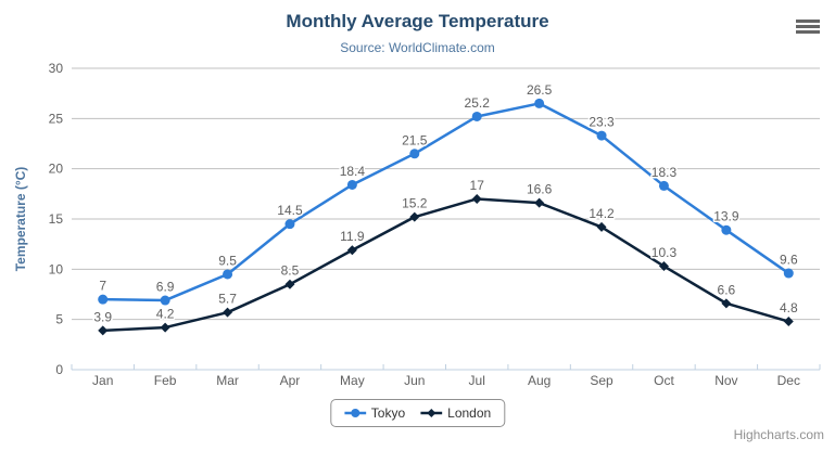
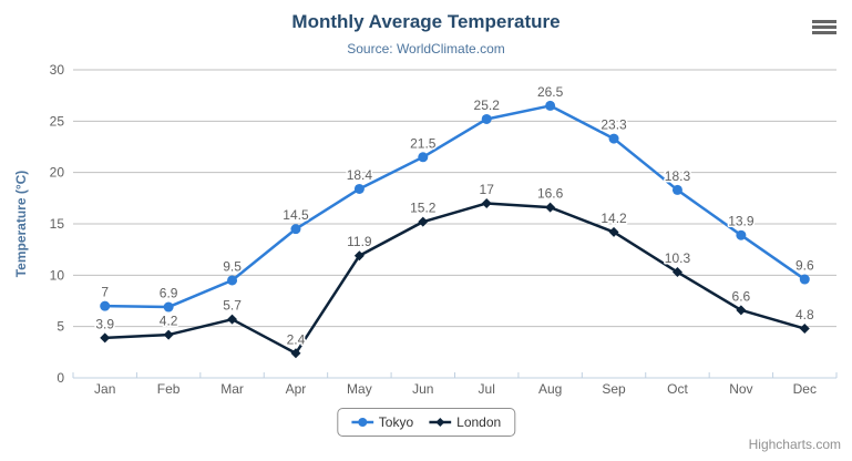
London/Apr: 8.5 -> 2.4
